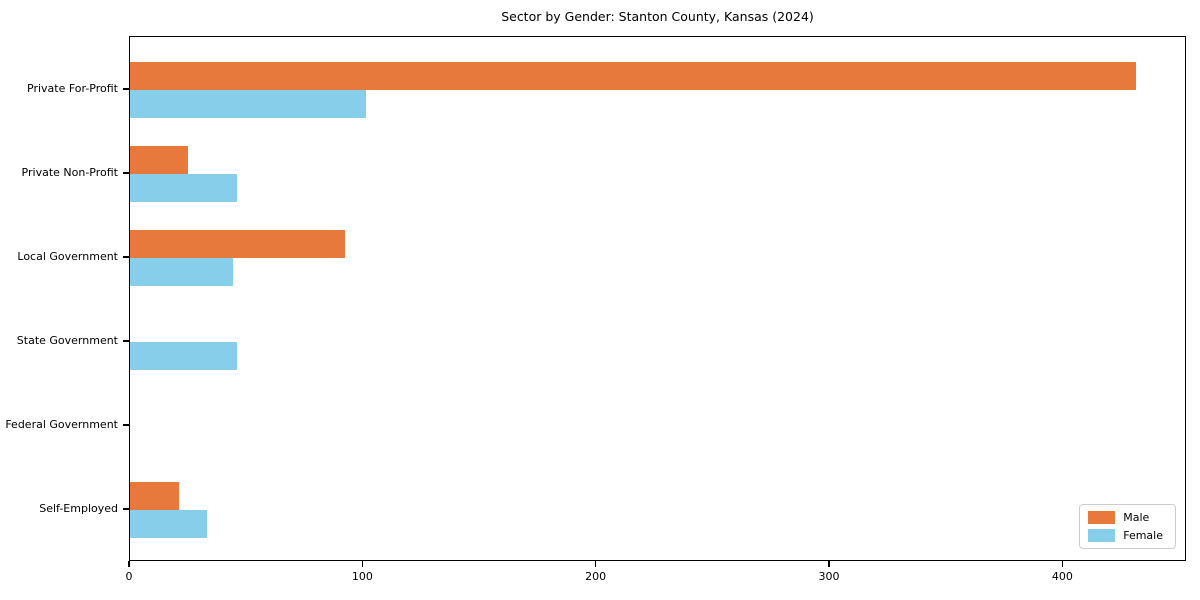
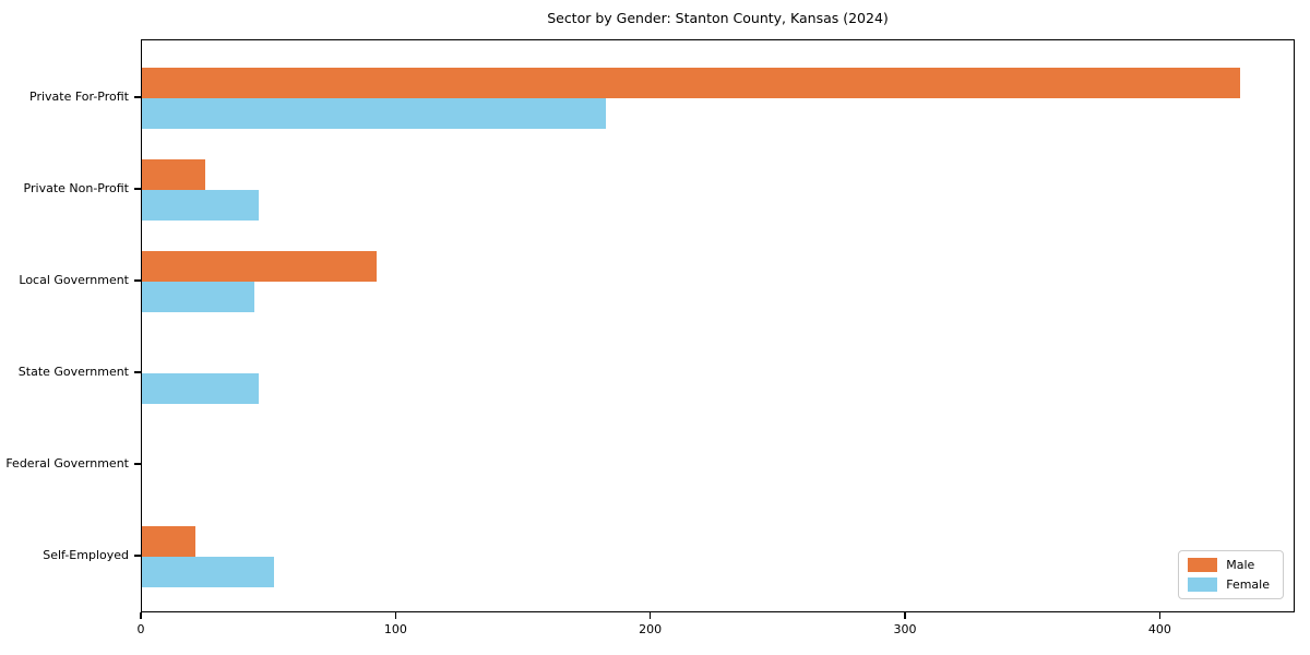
Female/Private For-Profit: 101 -> 182
Female/Self-Employed: 33 -> 52
